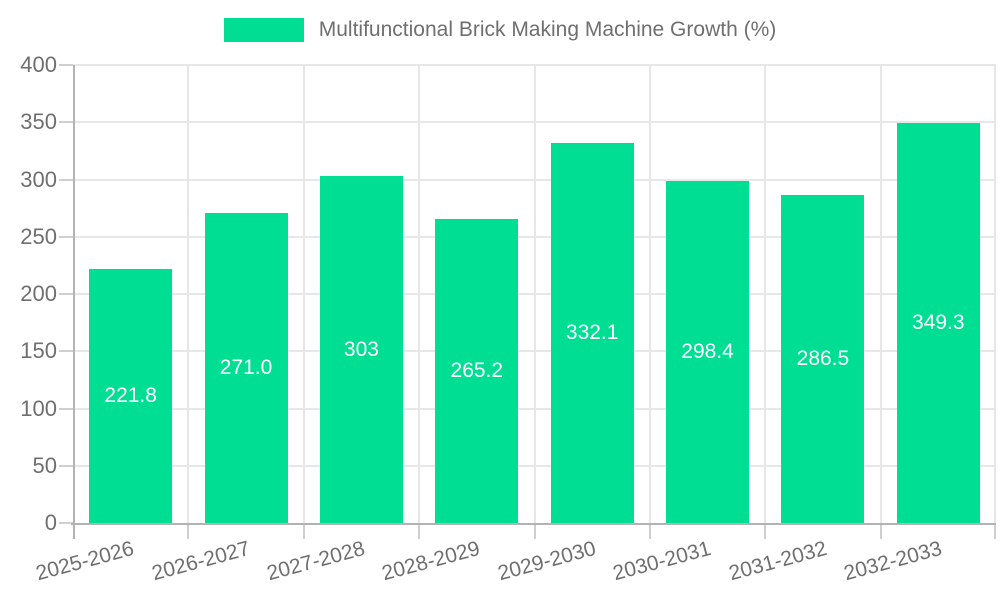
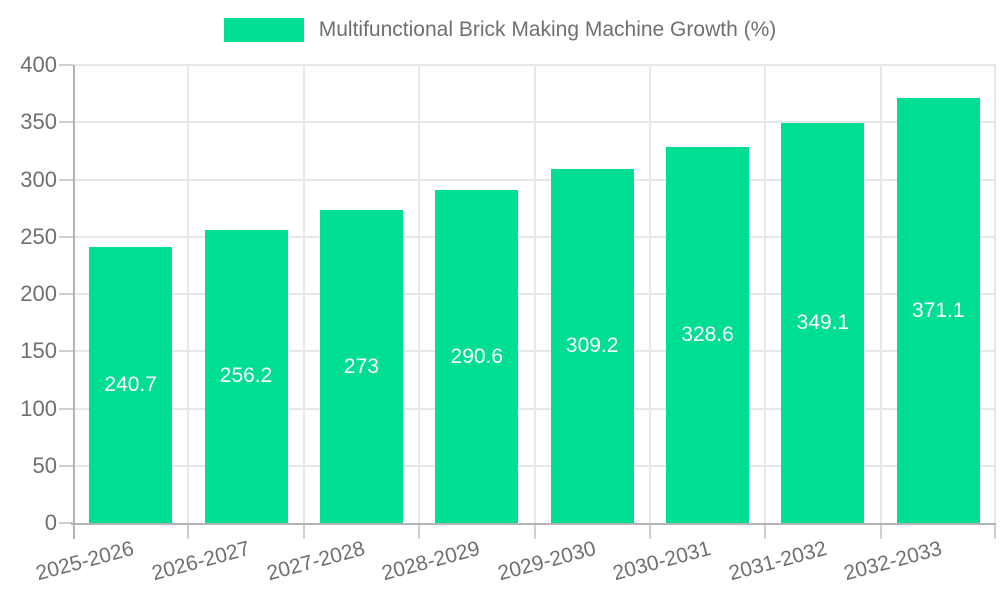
2025-2026: 221.8 -> 240.7
2026-2027: 271.0 -> 256.2
2027-2028: 303 -> 273
2028-2029: 265.2 -> 290.6
2029-2030: 332.1 -> 309.2
2030-2031: 298.4 -> 328.6
2031-2032: 286.5 -> 349.1
2032-2033: 349.3 -> 371.1
